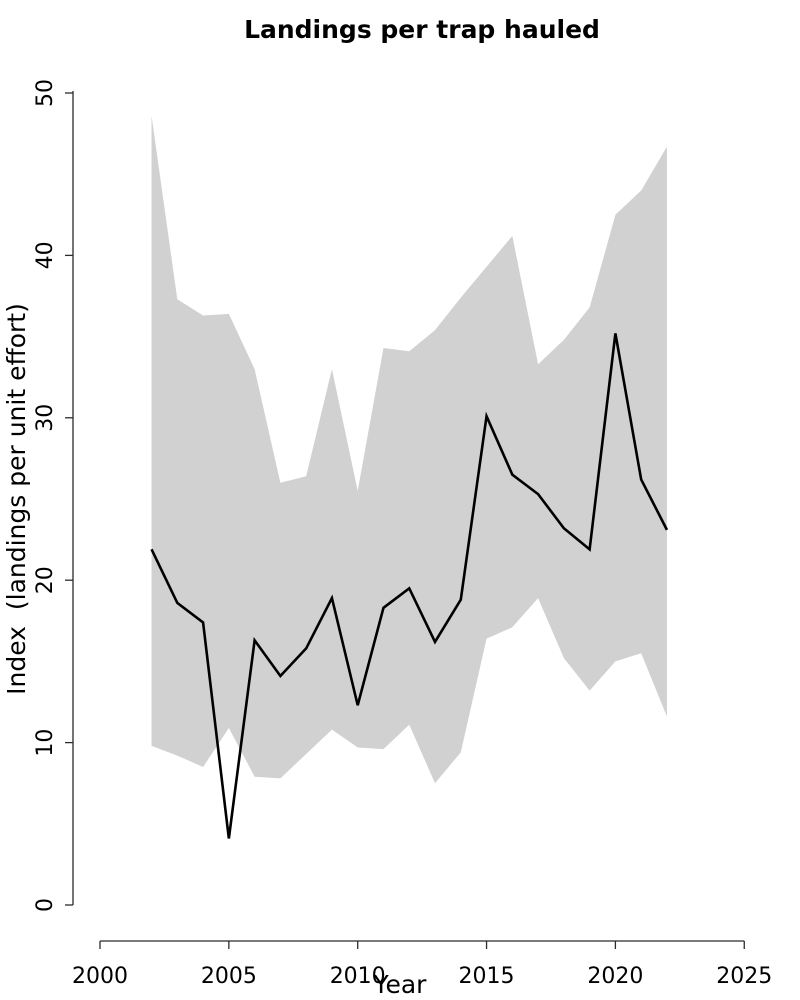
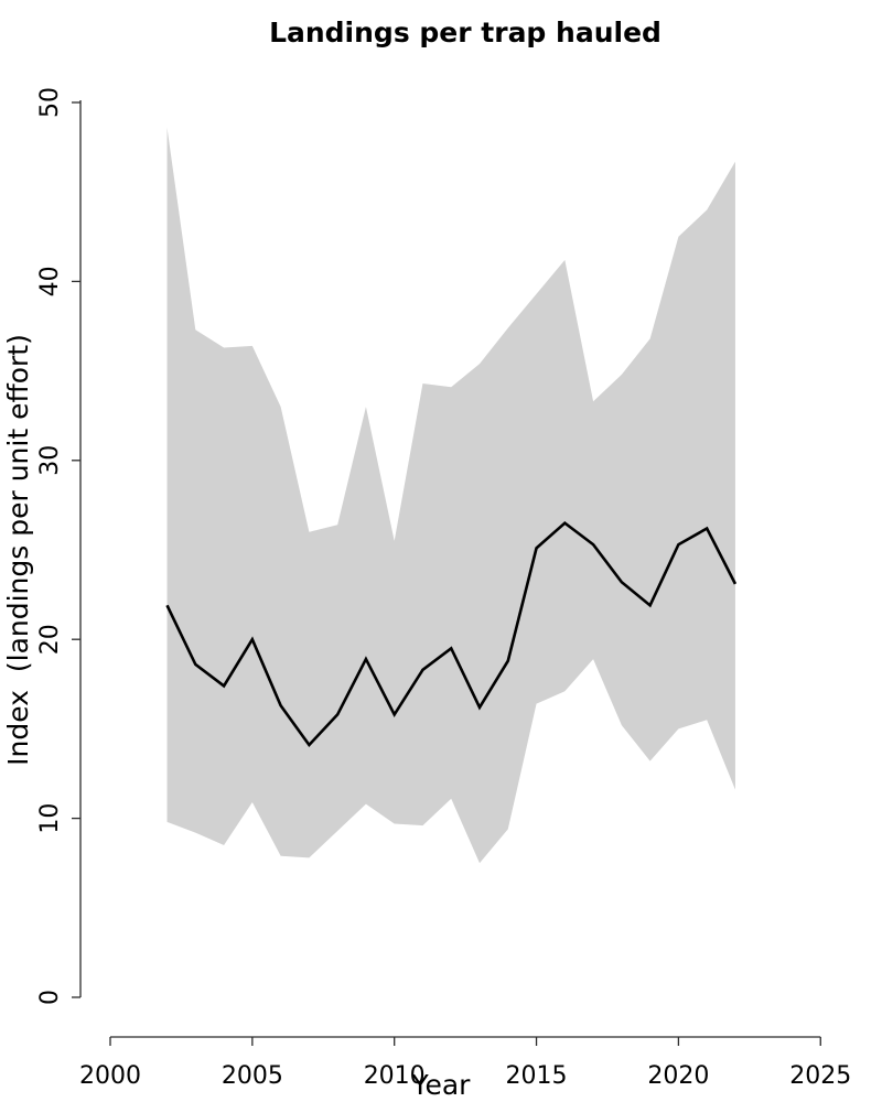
2005: 4.1 -> 20.0
2010: 12.3 -> 15.8
2015: 30.1 -> 25.1
2020: 35.2 -> 25.3
